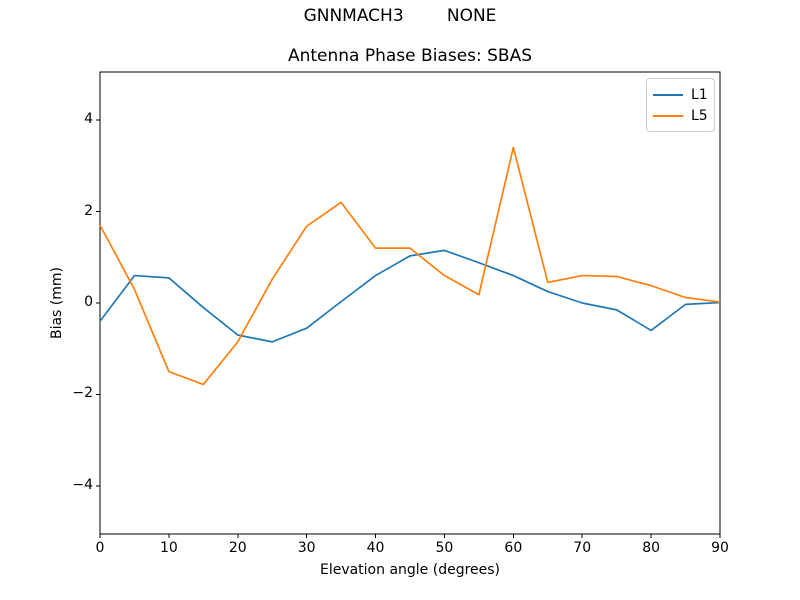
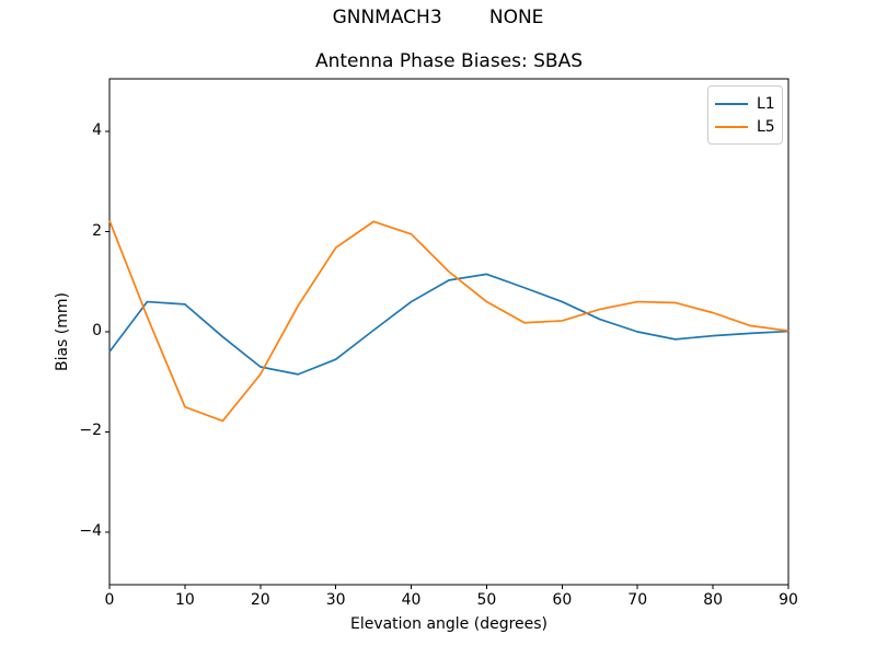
L5/0: 1.7 -> 2.2
L5/40: 1.2 -> 1.9
L5/60: 3.4 -> 0.2
L1/80: -0.6 -> -0.1
